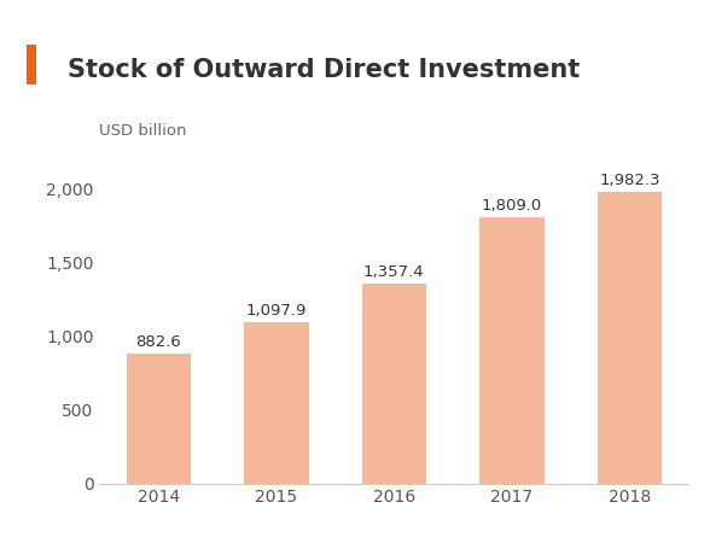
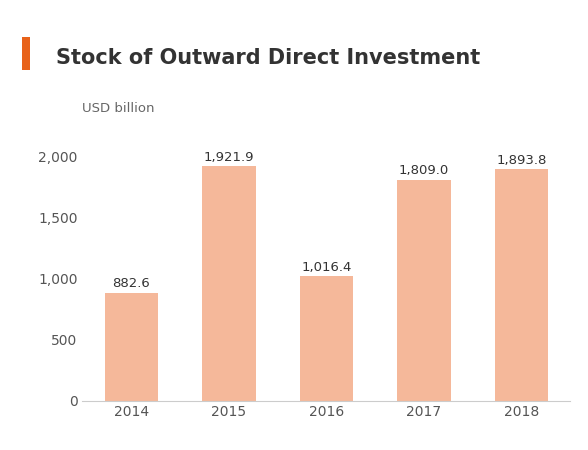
2015: 1,097.9 -> 1,921.9
2016: 1,357.4 -> 1,016.4
2018: 1,982.3 -> 1,893.8
